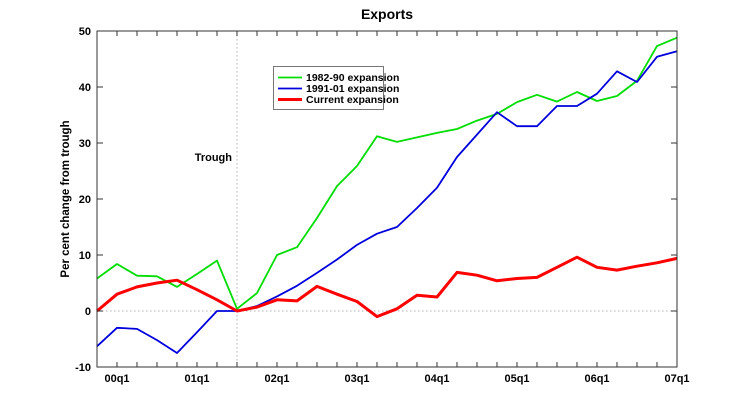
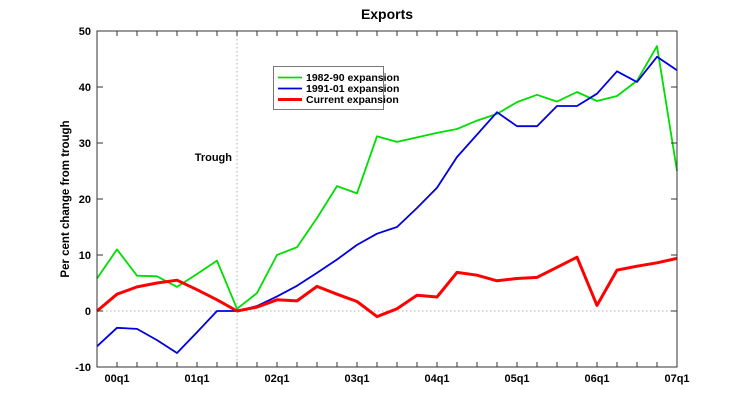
1982-90 expansion/00q1: 8 -> 11
1982-90 expansion/03q1: 26 -> 21
Current expansion/06q1: 8 -> 1
1982-90 expansion/07q1: 49 -> 25
1991-01 expansion/07q1: 46 -> 43
